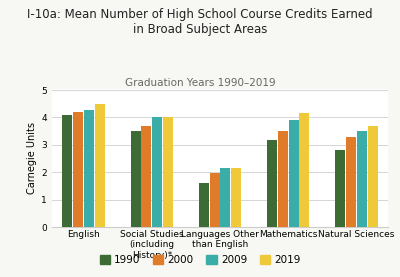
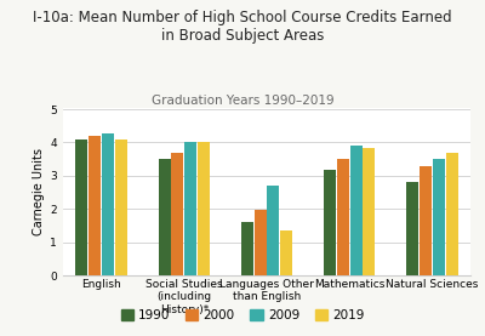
2019/English: 4.50 -> 4.10
2009/Languages Other than English: 2.17 -> 2.70
2019/Languages Other than English: 2.17 -> 1.35
2019/Mathematics: 4.15 -> 3.85
